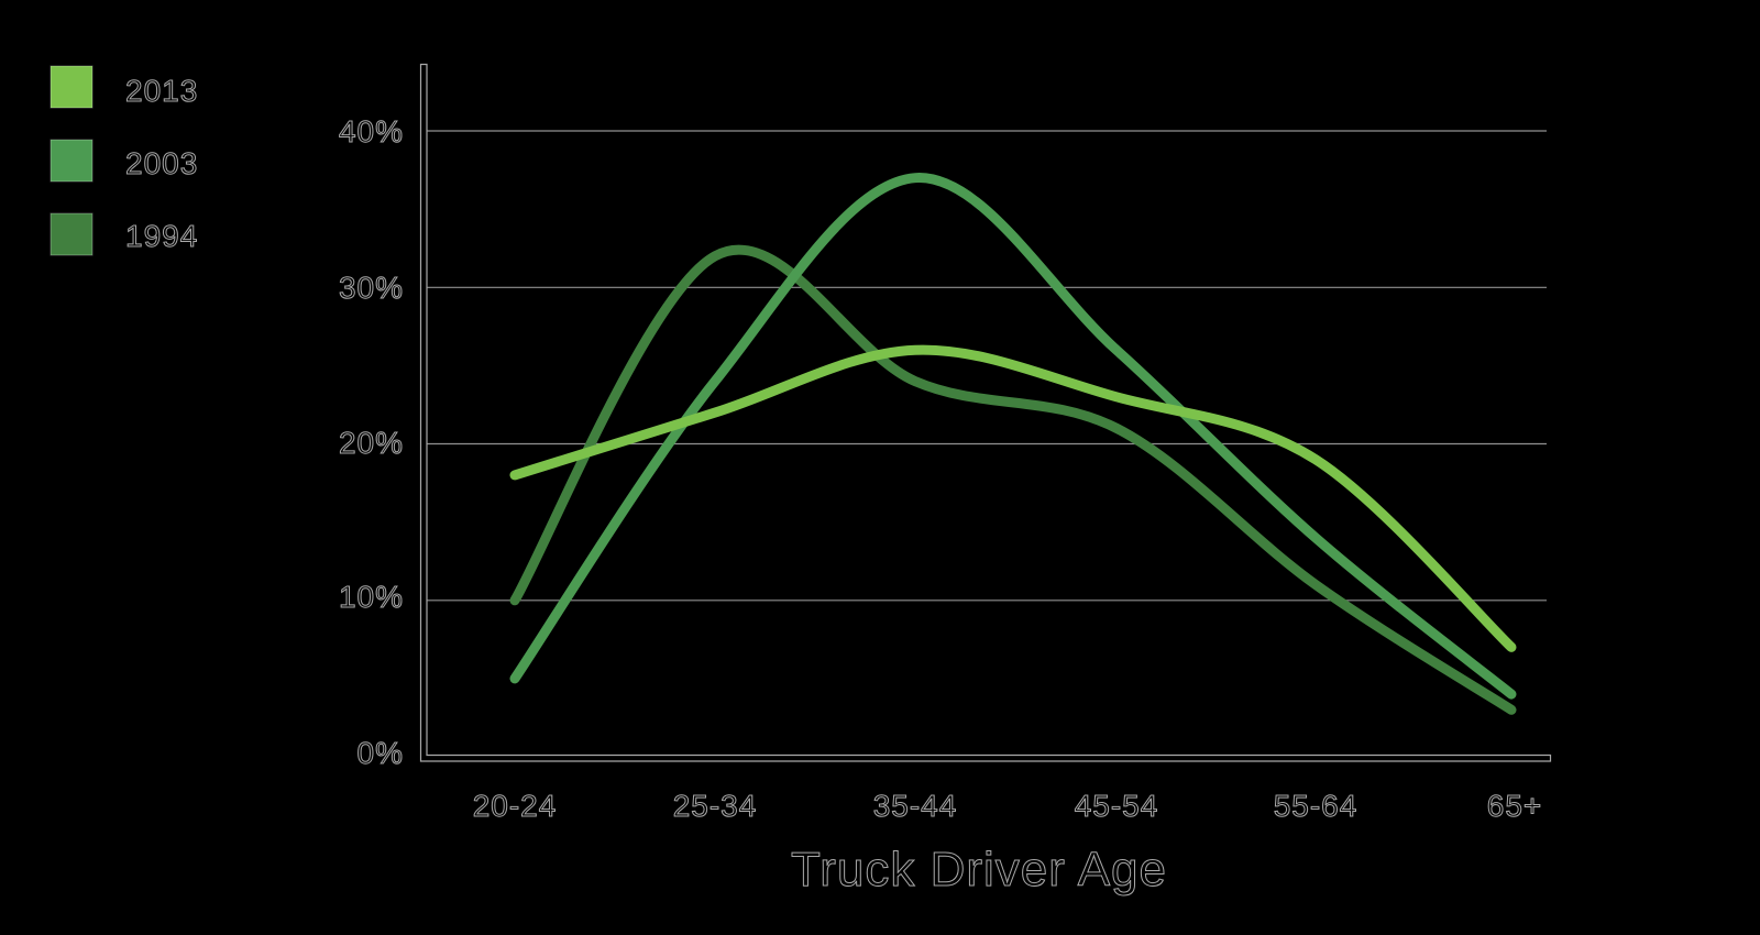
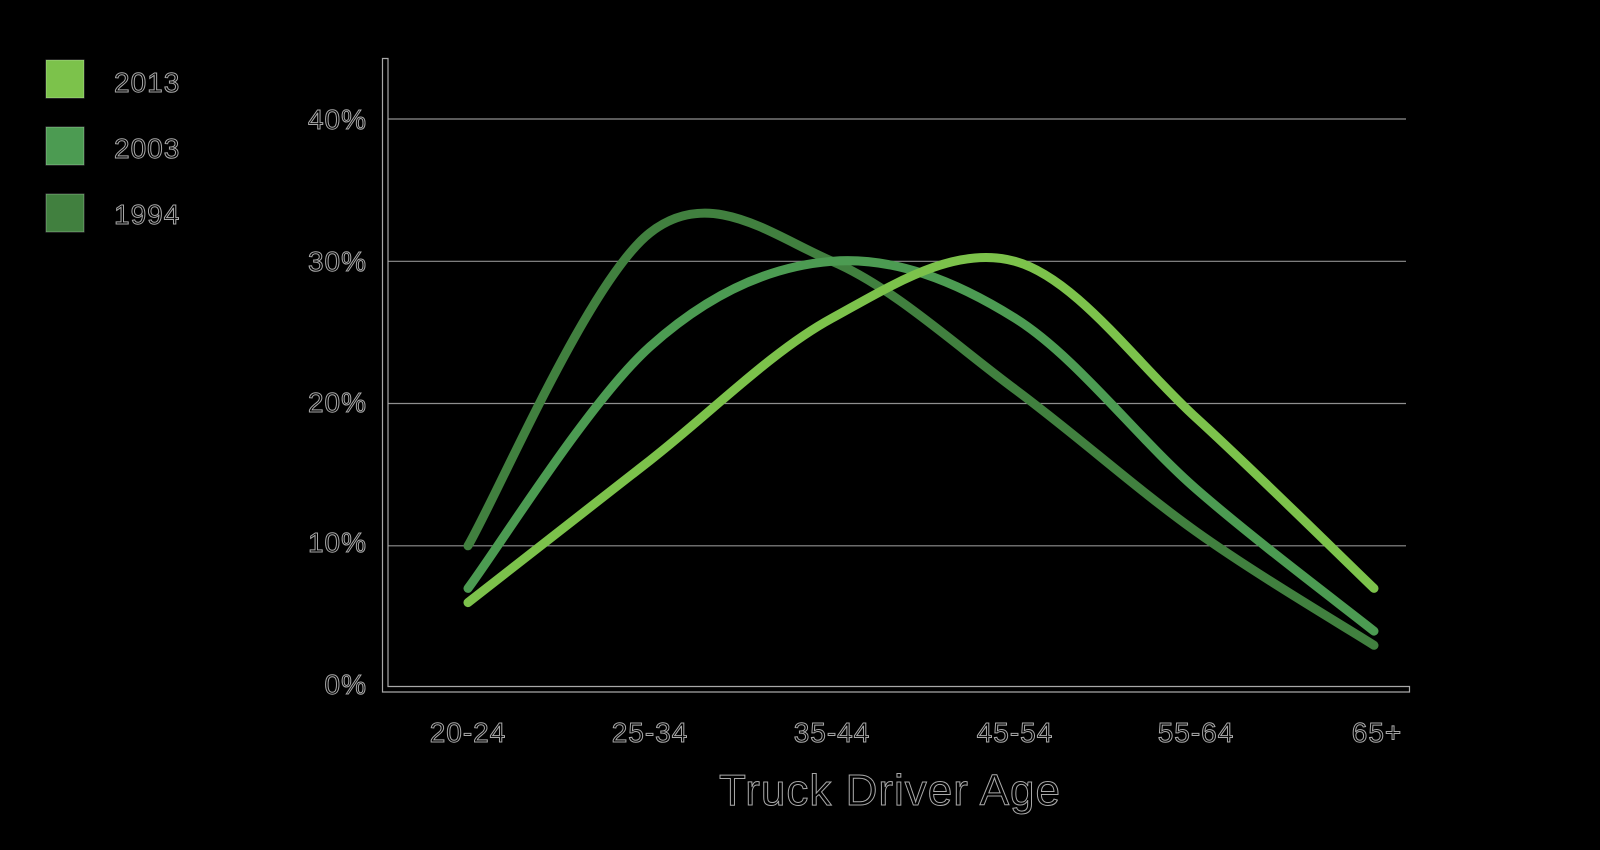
2013/20-24: 18% -> 6%
2003/20-24: 5% -> 7%
2013/25-34: 22% -> 16%
2003/35-44: 37% -> 30%
1994/35-44: 24% -> 30%
2013/45-54: 23% -> 30%
